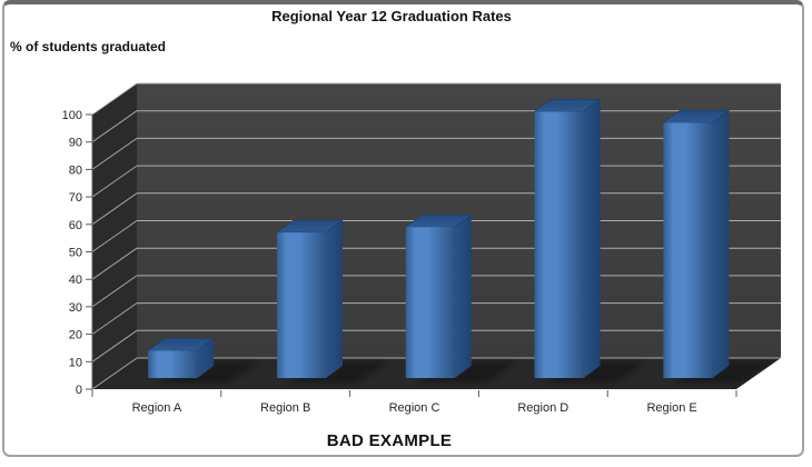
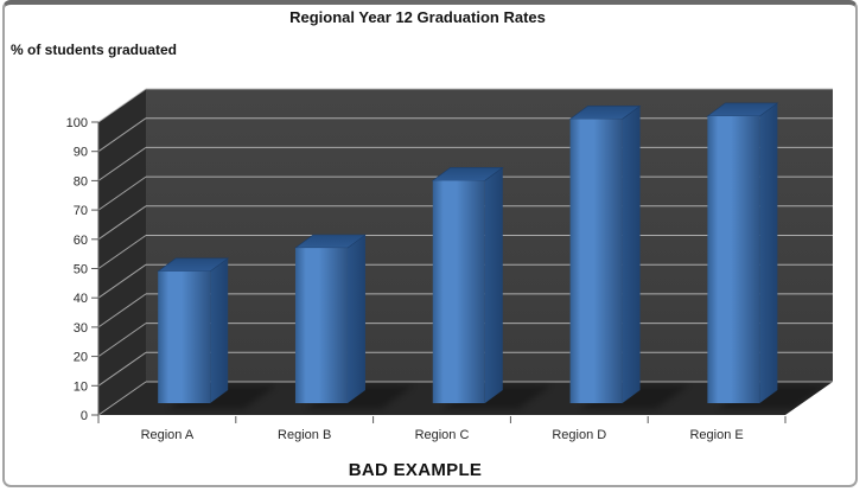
Region A: 10 -> 45
Region C: 55 -> 76
Region E: 93 -> 98
